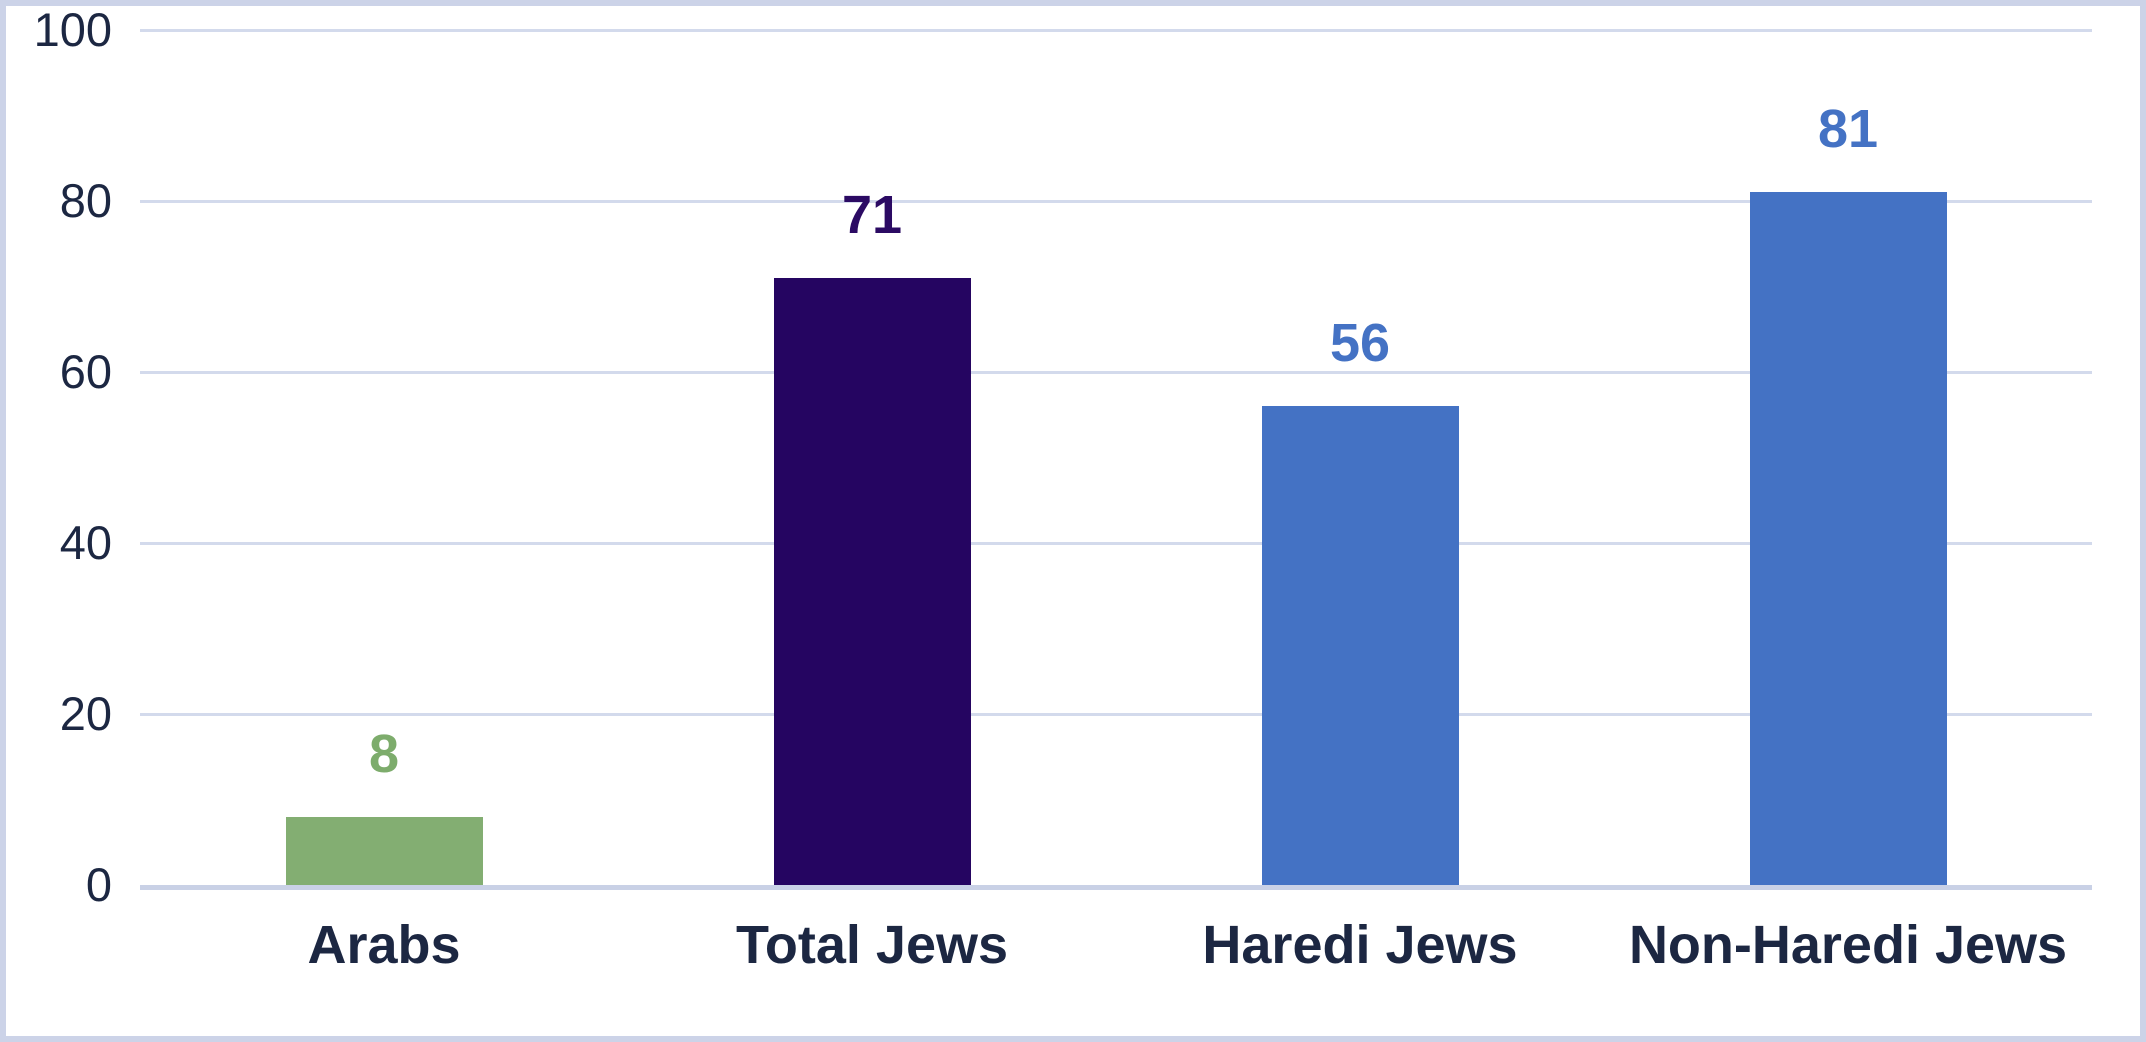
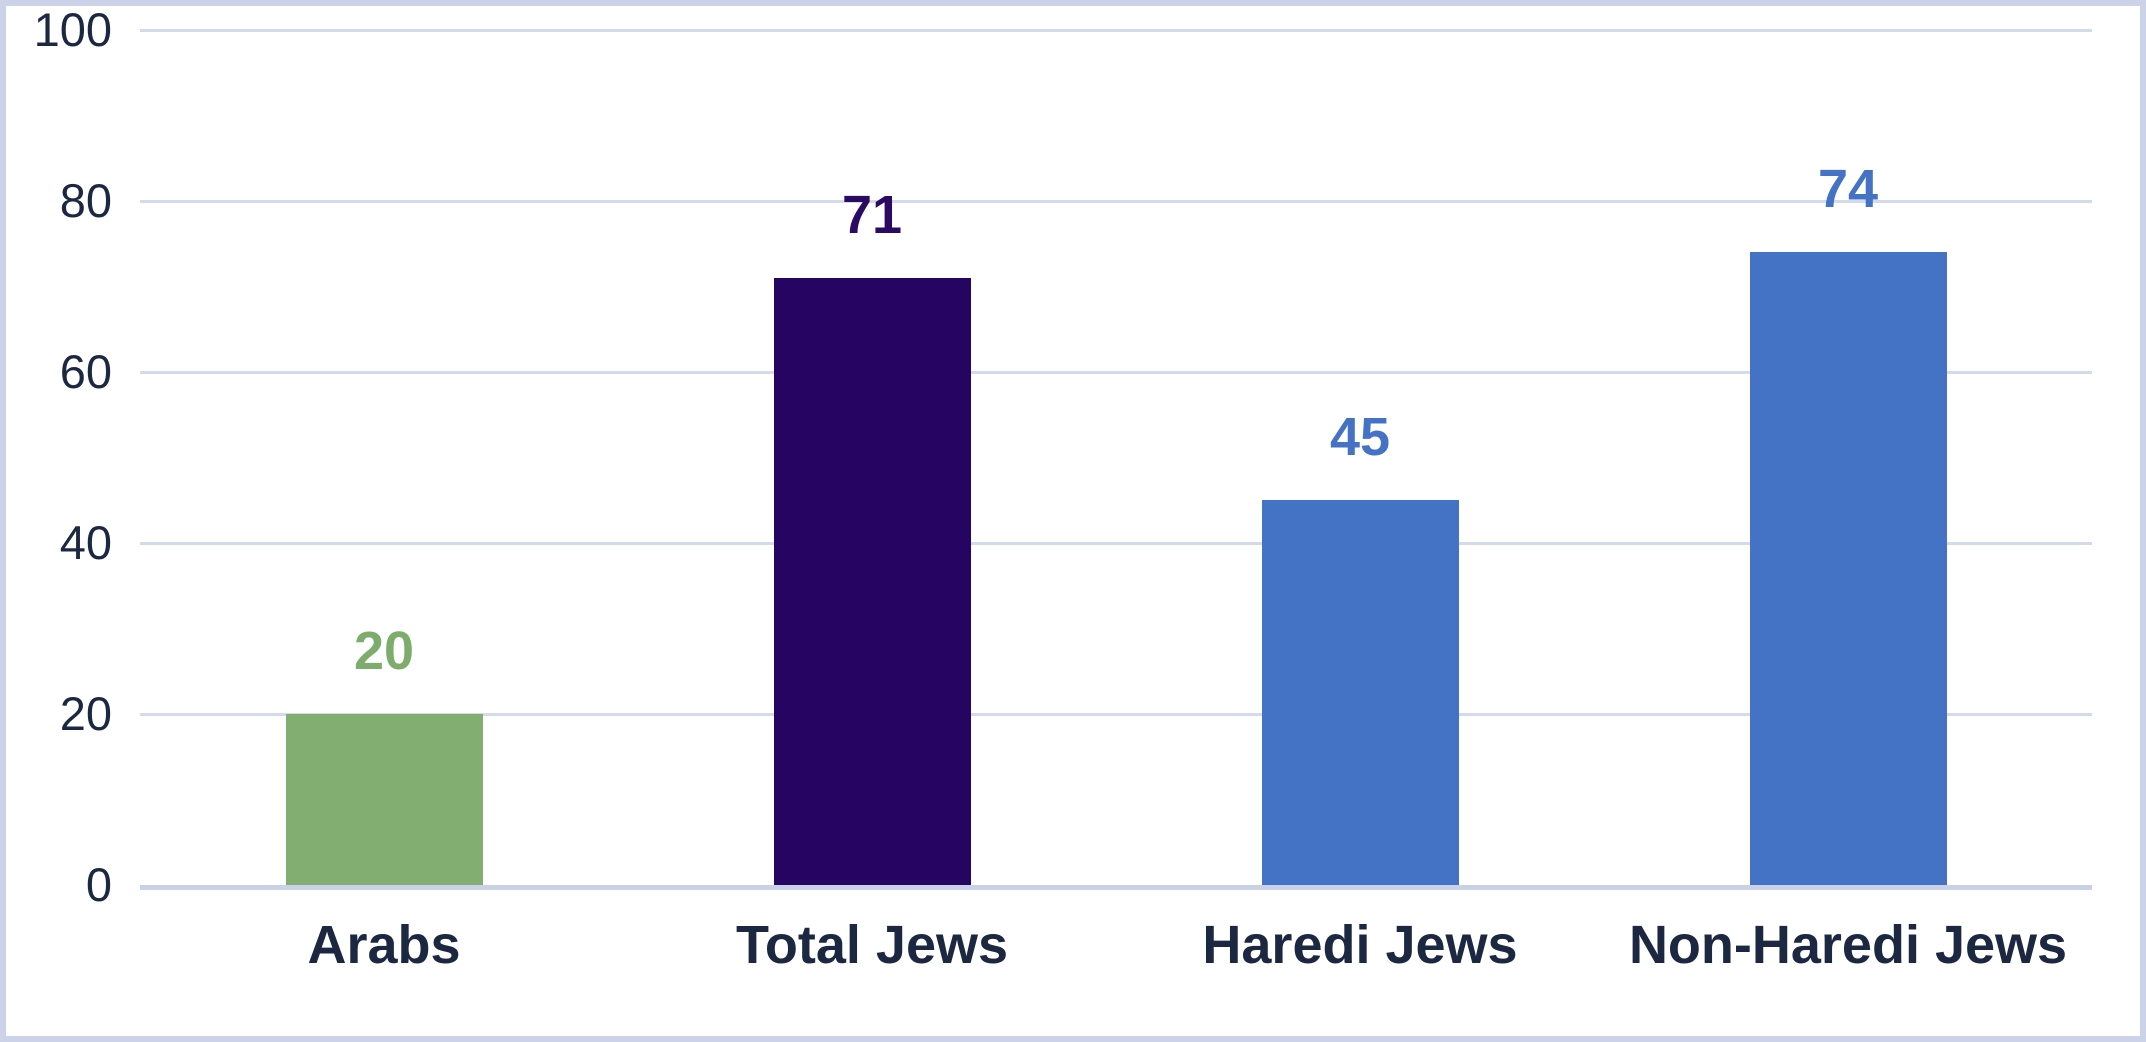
Arabs: 8 -> 20
Haredi Jews: 56 -> 45
Non-Haredi Jews: 81 -> 74
